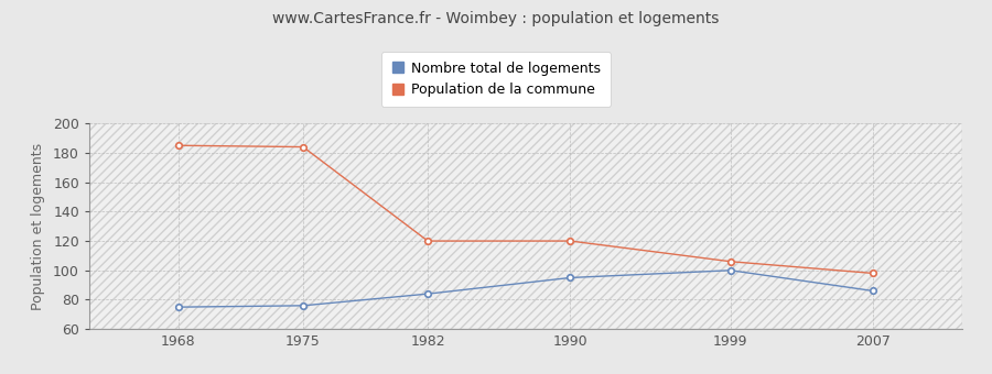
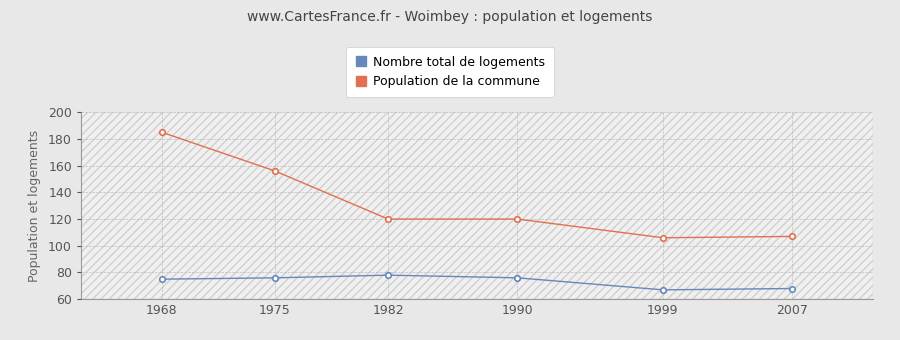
Population de la commune/1975: 184 -> 156
Nombre total de logements/1982: 84 -> 78
Nombre total de logements/1990: 95 -> 76
Nombre total de logements/1999: 100 -> 67
Nombre total de logements/2007: 86 -> 68
Population de la commune/2007: 98 -> 107
